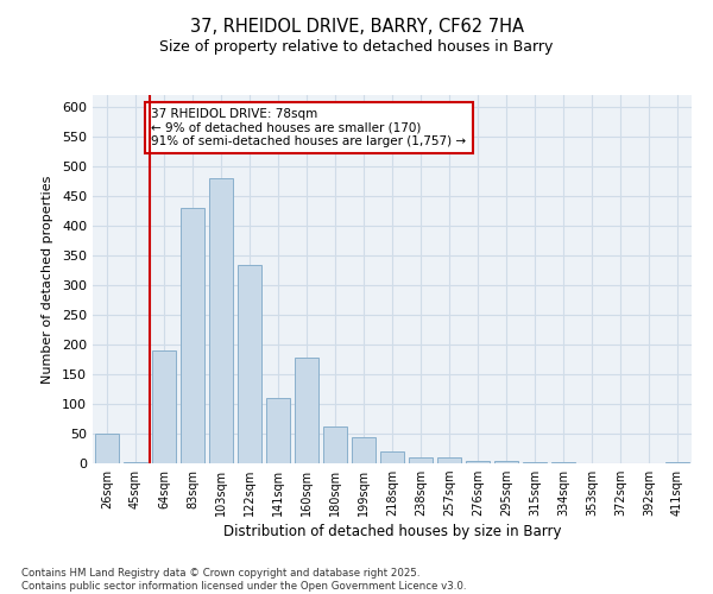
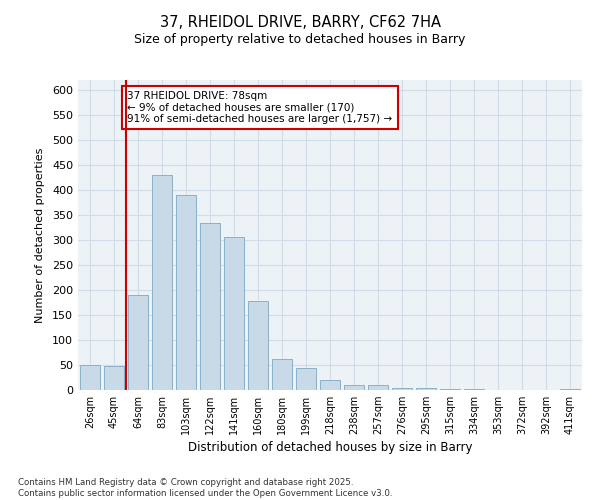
45sqm: 3 -> 48
103sqm: 480 -> 390
141sqm: 110 -> 306
